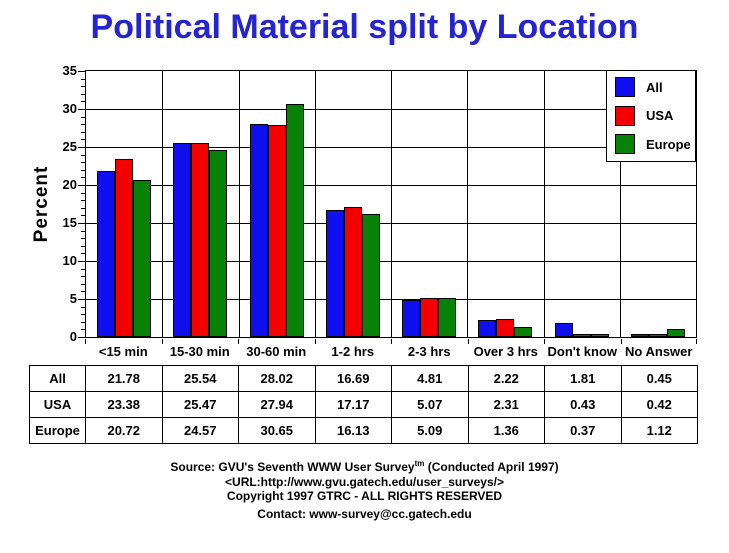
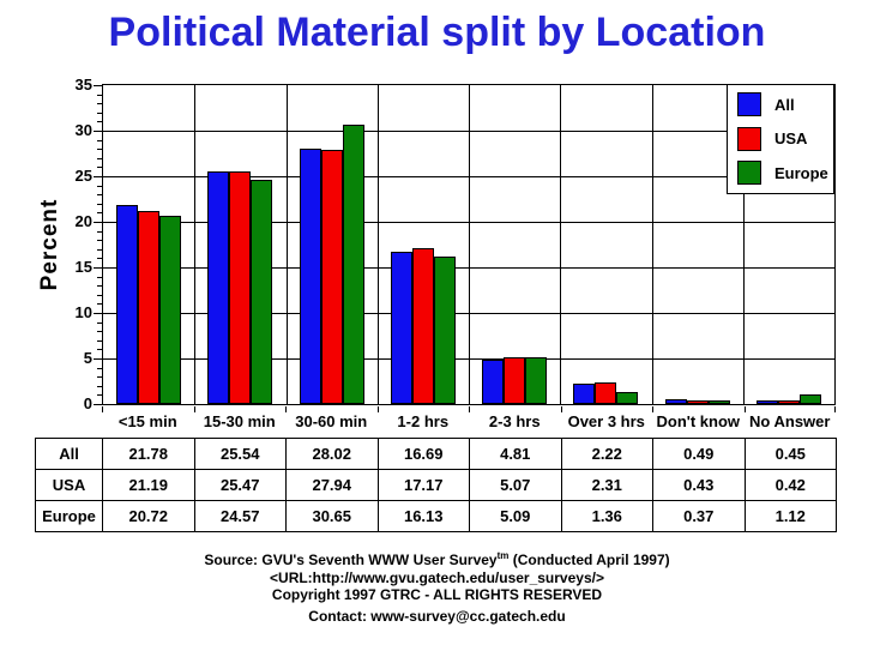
USA/<15 min: 23.38 -> 21.19
All/Don't know: 1.81 -> 0.49
